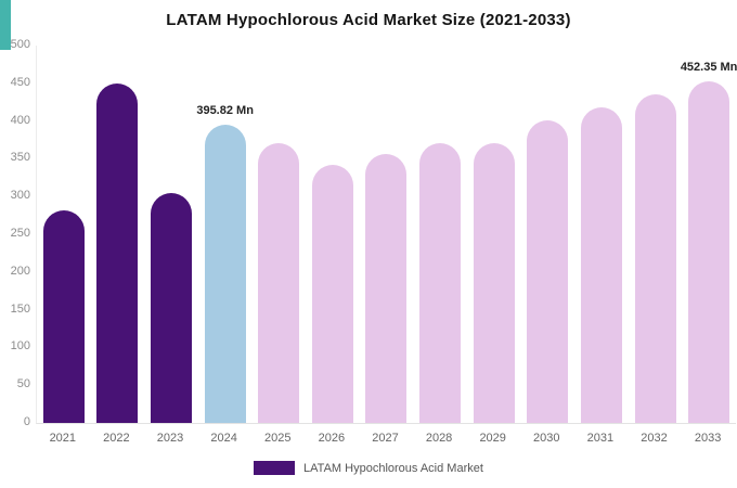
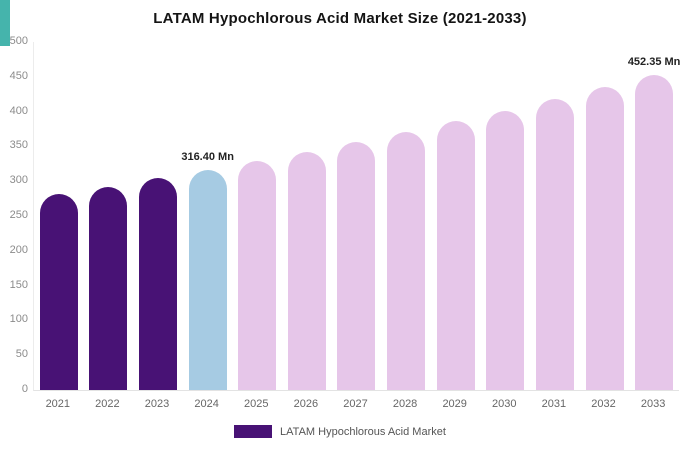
2022: 450 -> 290
2024: 395.82 -> 316.40
2025: 370 -> 330
2029: 370 -> 390
